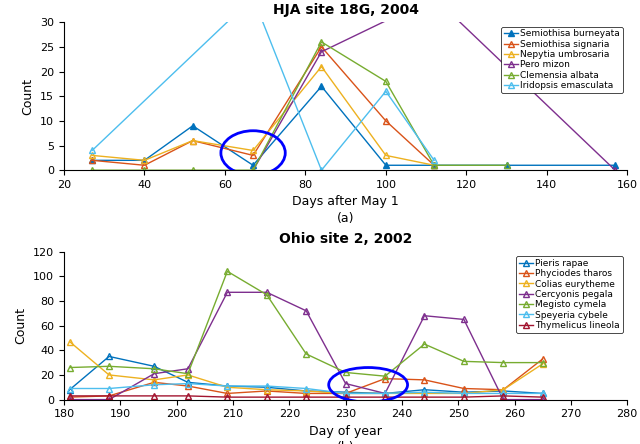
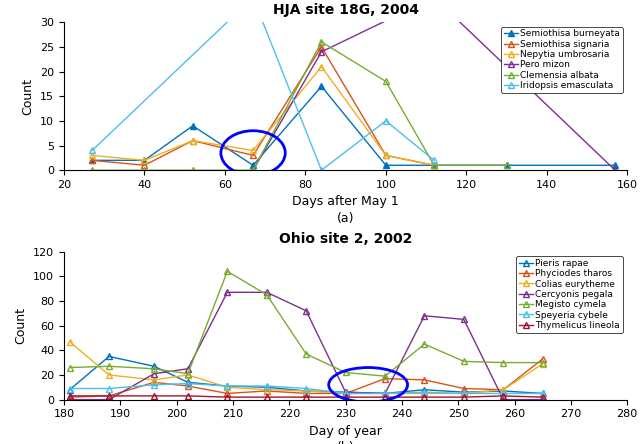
HJA site 18G, 2004/Semiothisa signaria/100: 10 -> 3
HJA site 18G, 2004/Iridopsis emasculata/100: 16 -> 10
Ohio site 2, 2002/Cercyonis pegala/230: 13 -> 6
